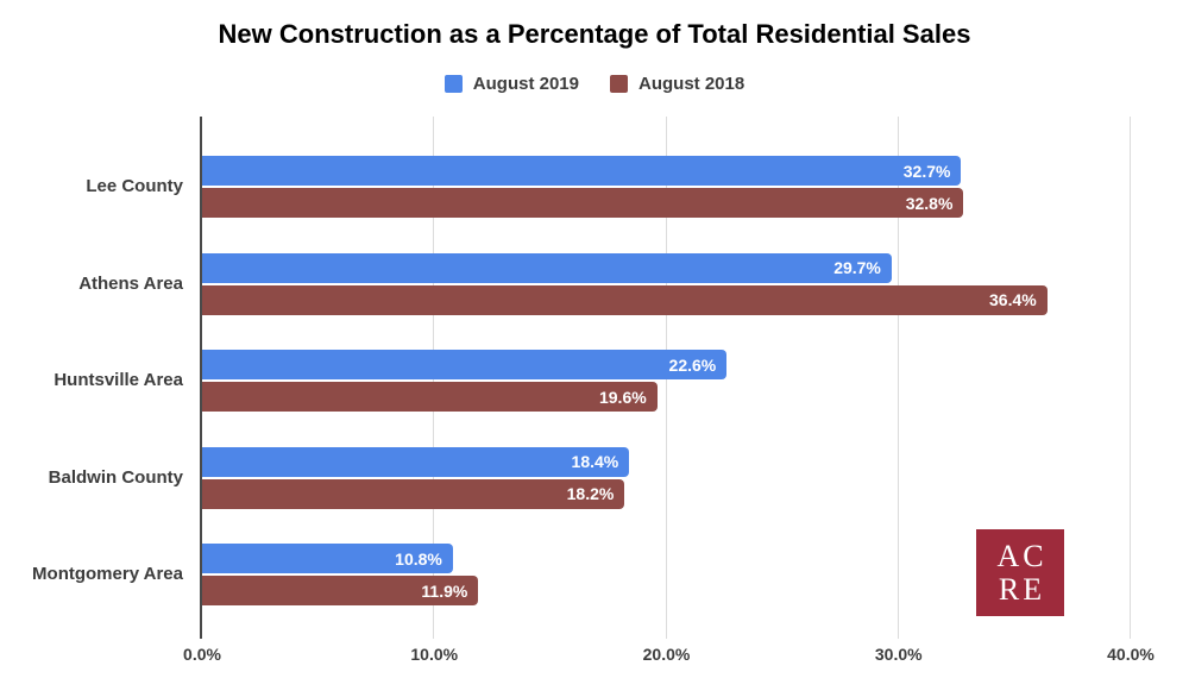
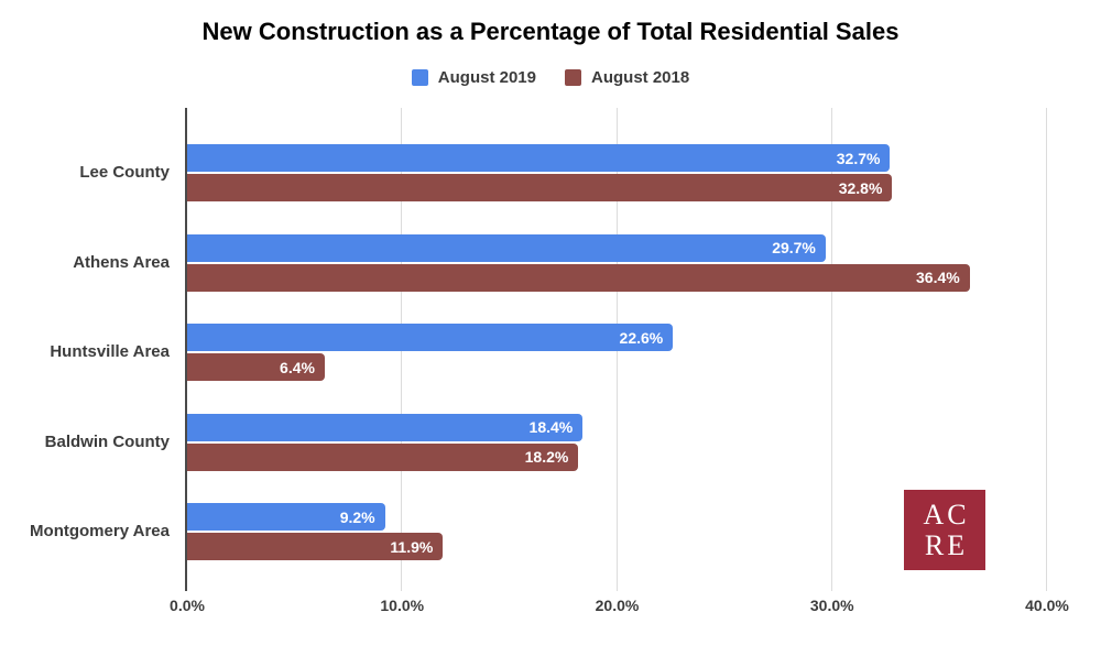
August 2018/Huntsville Area: 19.6% -> 6.4%
August 2019/Montgomery Area: 10.8% -> 9.2%
